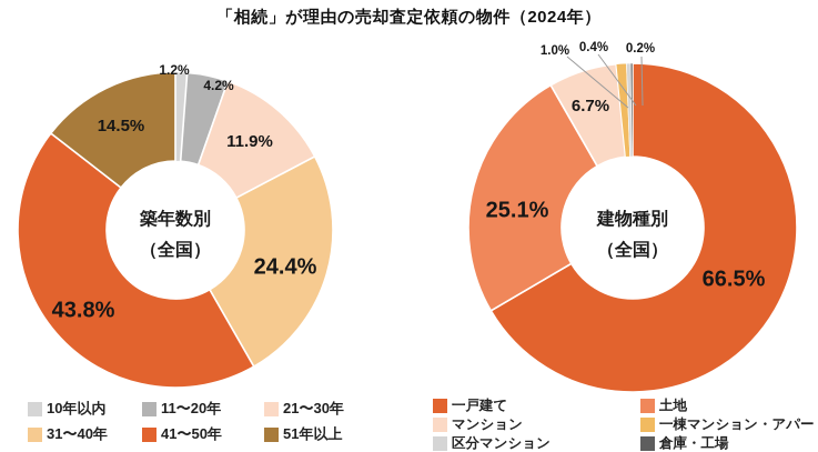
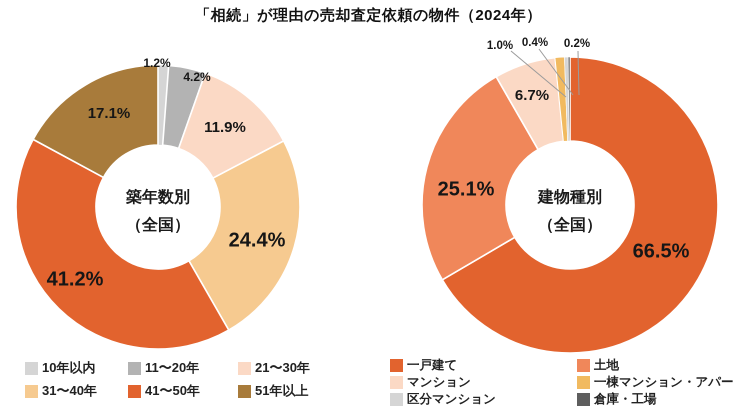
築年数別/41〜50年: 43.8% -> 41.2%
築年数別/51年以上: 14.5% -> 17.1%
